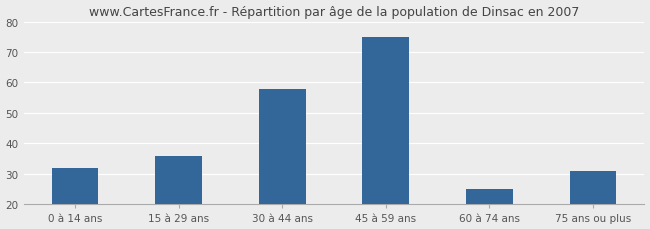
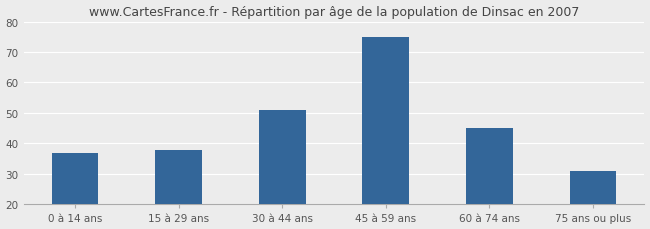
0 à 14 ans: 32 -> 37
15 à 29 ans: 36 -> 38
30 à 44 ans: 58 -> 51
60 à 74 ans: 25 -> 45
